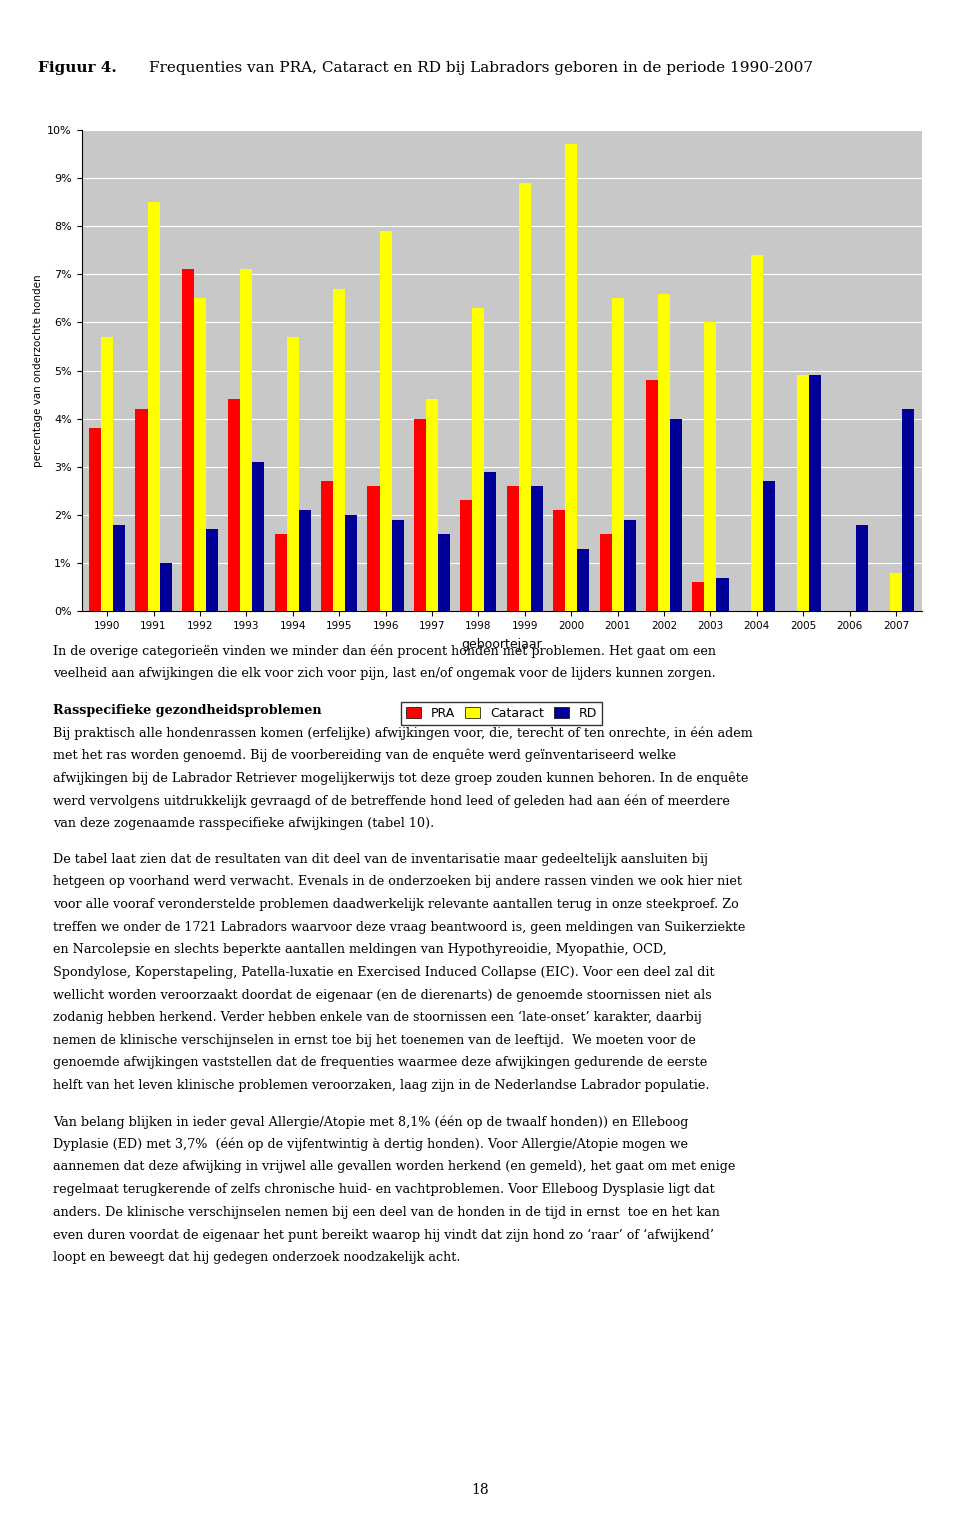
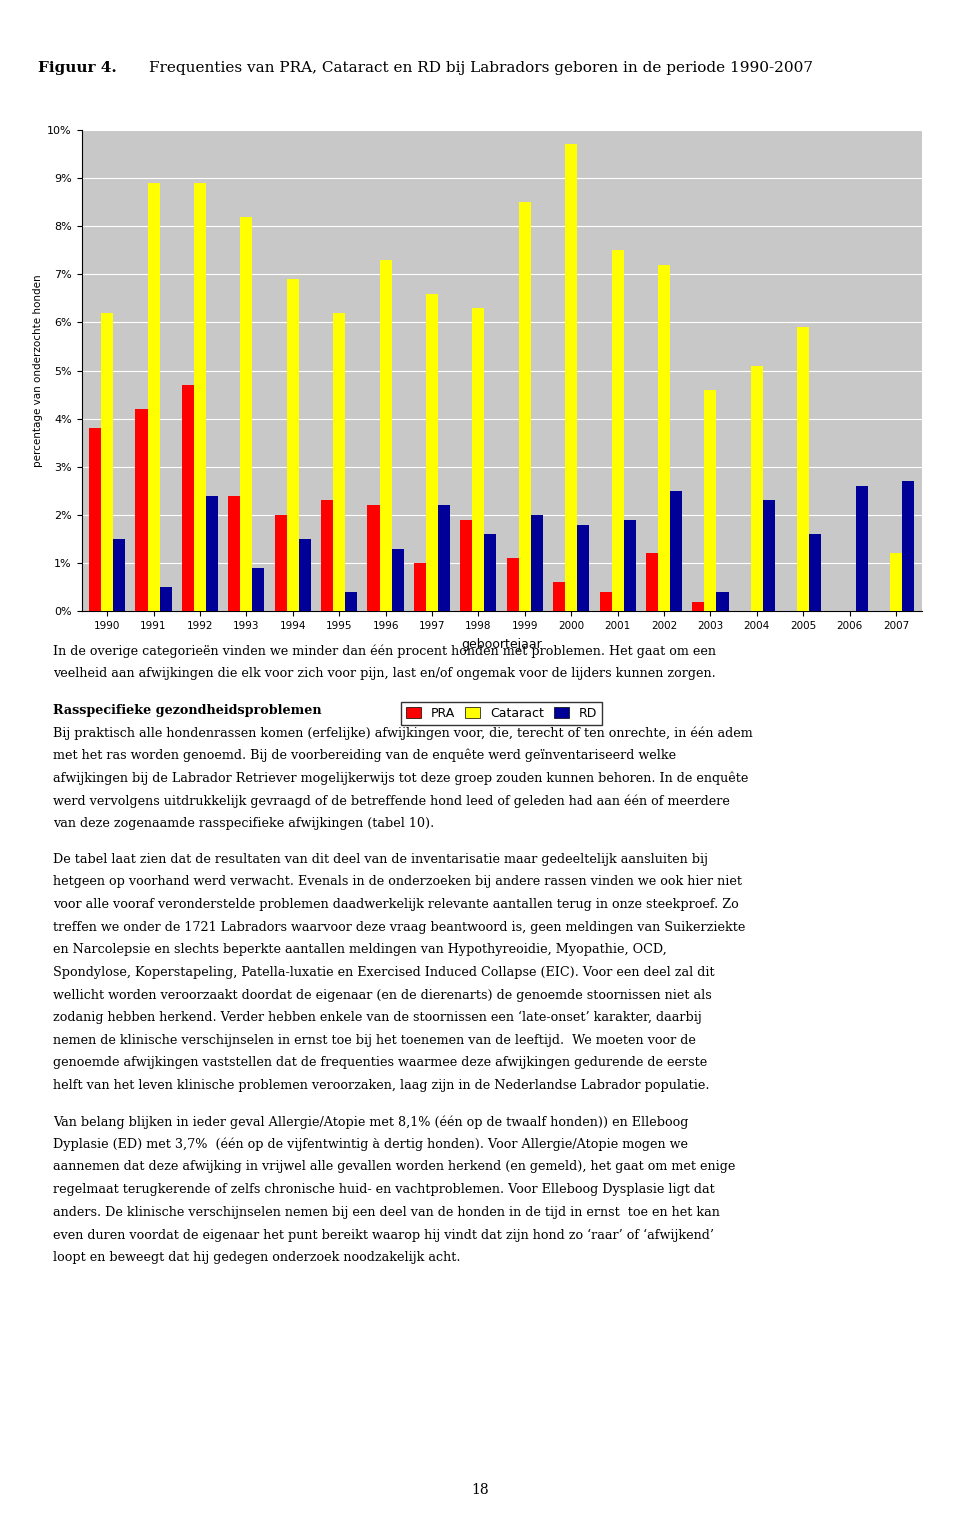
Cataract/1990: 5.7% -> 6.2%
RD/1990: 1.8% -> 1.5%
Cataract/1991: 8.5% -> 8.9%
RD/1991: 1.0% -> 0.5%
PRA/1992: 7.1% -> 4.7%
Cataract/1992: 6.5% -> 8.9%
RD/1992: 1.7% -> 2.4%
PRA/1993: 4.4% -> 2.4%
Cataract/1993: 7.1% -> 8.2%
RD/1993: 3.1% -> 0.9%
PRA/1994: 1.6% -> 2.0%
Cataract/1994: 5.7% -> 6.9%
RD/1994: 2.1% -> 1.5%
PRA/1995: 2.7% -> 2.3%
Cataract/1995: 6.7% -> 6.2%
RD/1995: 2.0% -> 0.4%
PRA/1996: 2.6% -> 2.2%
Cataract/1996: 7.9% -> 7.3%
RD/1996: 1.9% -> 1.3%
PRA/1997: 4.0% -> 1.0%
Cataract/1997: 4.4% -> 6.6%
RD/1997: 1.6% -> 2.2%
PRA/1998: 2.3% -> 1.9%
RD/1998: 2.9% -> 1.6%
PRA/1999: 2.6% -> 1.1%
Cataract/1999: 8.9% -> 8.5%
RD/1999: 2.6% -> 2.0%
PRA/2000: 2.1% -> 0.6%
RD/2000: 1.3% -> 1.8%
PRA/2001: 1.6% -> 0.4%
Cataract/2001: 6.5% -> 7.5%
PRA/2002: 4.8% -> 1.2%
Cataract/2002: 6.6% -> 7.2%
RD/2002: 4.0% -> 2.5%
PRA/2003: 0.6% -> 0.2%
Cataract/2003: 6.0% -> 4.6%
RD/2003: 0.7% -> 0.4%
Cataract/2004: 7.4% -> 5.1%
RD/2004: 2.7% -> 2.3%
Cataract/2005: 4.9% -> 5.9%
RD/2005: 4.9% -> 1.6%
RD/2006: 1.8% -> 2.6%
Cataract/2007: 0.8% -> 1.2%
RD/2007: 4.2% -> 2.7%
